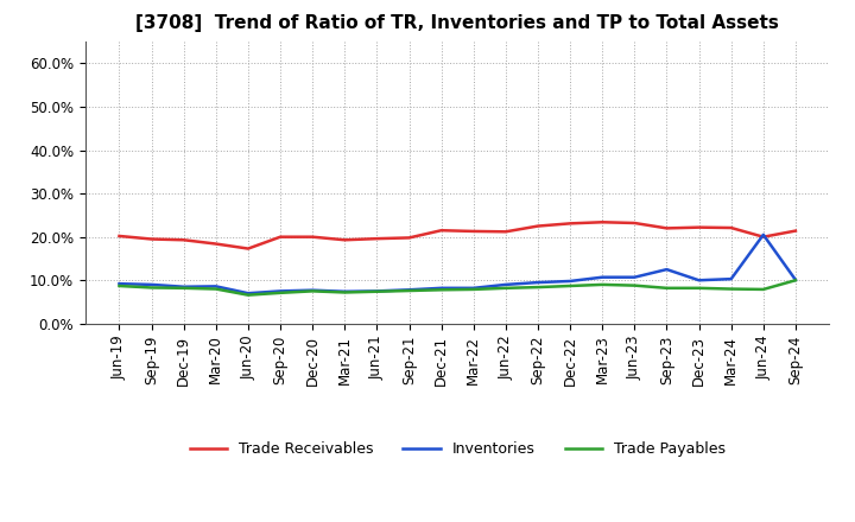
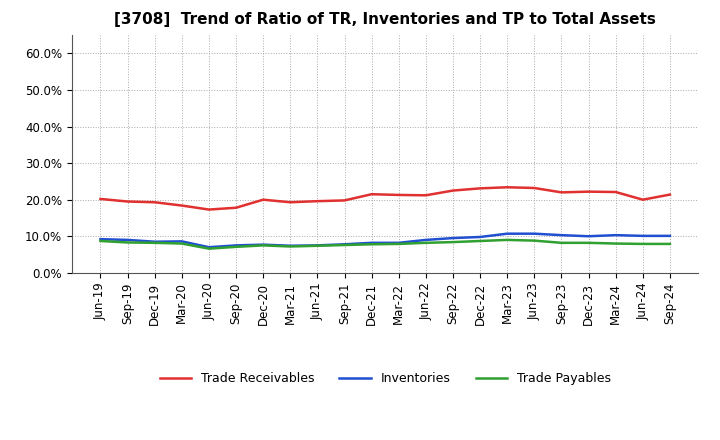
Trade Receivables/Sep-20: 20.0% -> 17.8%
Inventories/Sep-23: 12.5% -> 10.3%
Inventories/Jun-24: 20.5% -> 10.1%
Trade Payables/Sep-24: 10.0% -> 7.9%
